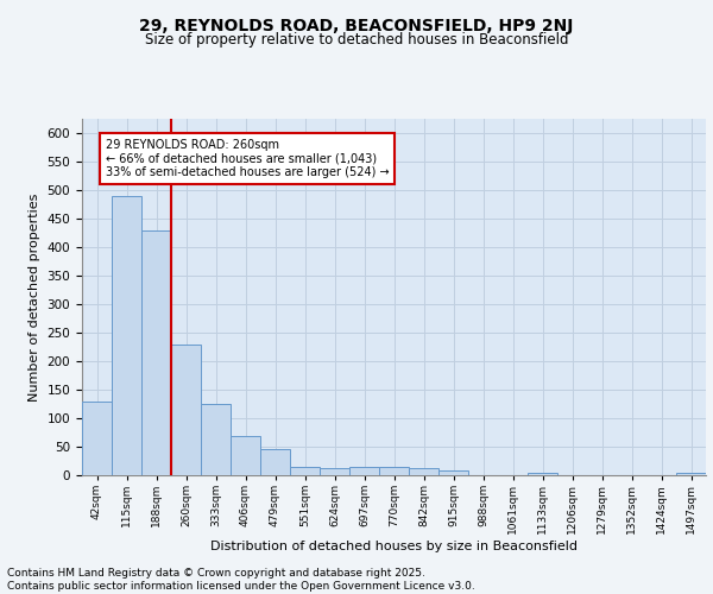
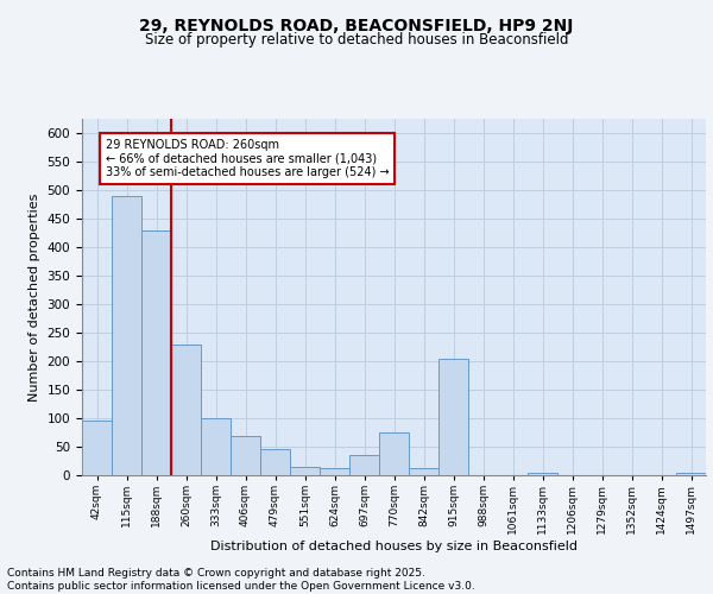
42sqm: 130 -> 95
333sqm: 125 -> 100
697sqm: 15 -> 35
770sqm: 15 -> 75
915sqm: 8 -> 205
